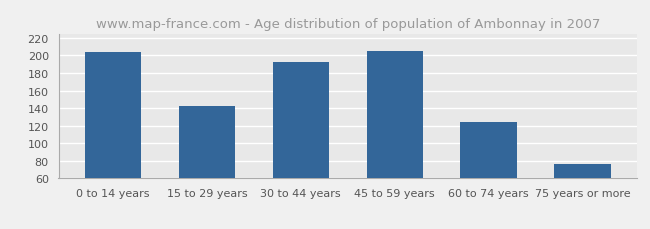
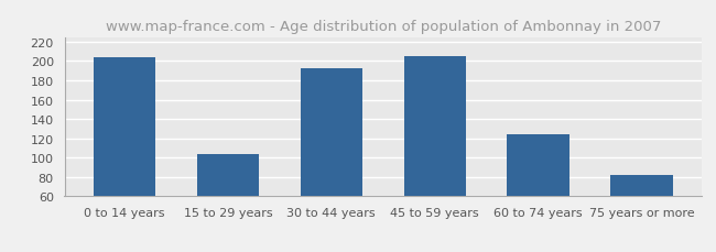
15 to 29 years: 143 -> 104
75 years or more: 76 -> 82
